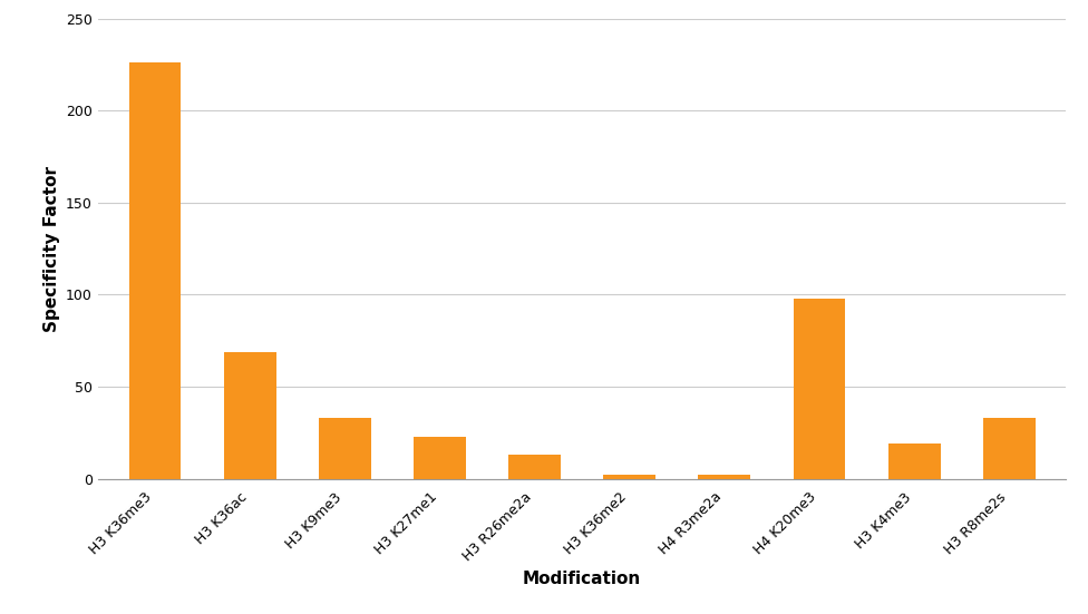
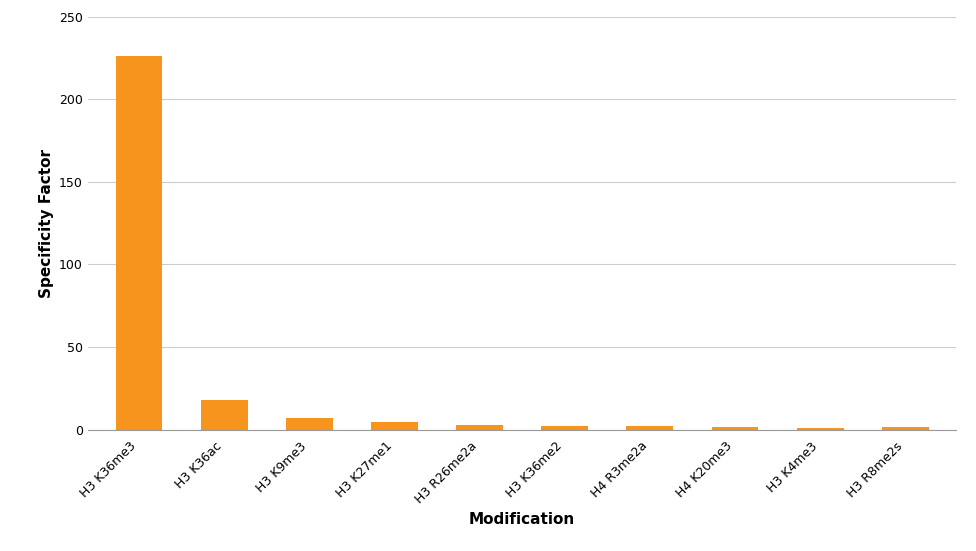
H3 K36ac: 69 -> 18
H3 K9me3: 33 -> 7
H3 K27me1: 23 -> 5
H3 R26me2a: 13 -> 3
H4 K20me3: 98 -> 2
H3 K4me3: 19 -> 1
H3 R8me2s: 33 -> 2
